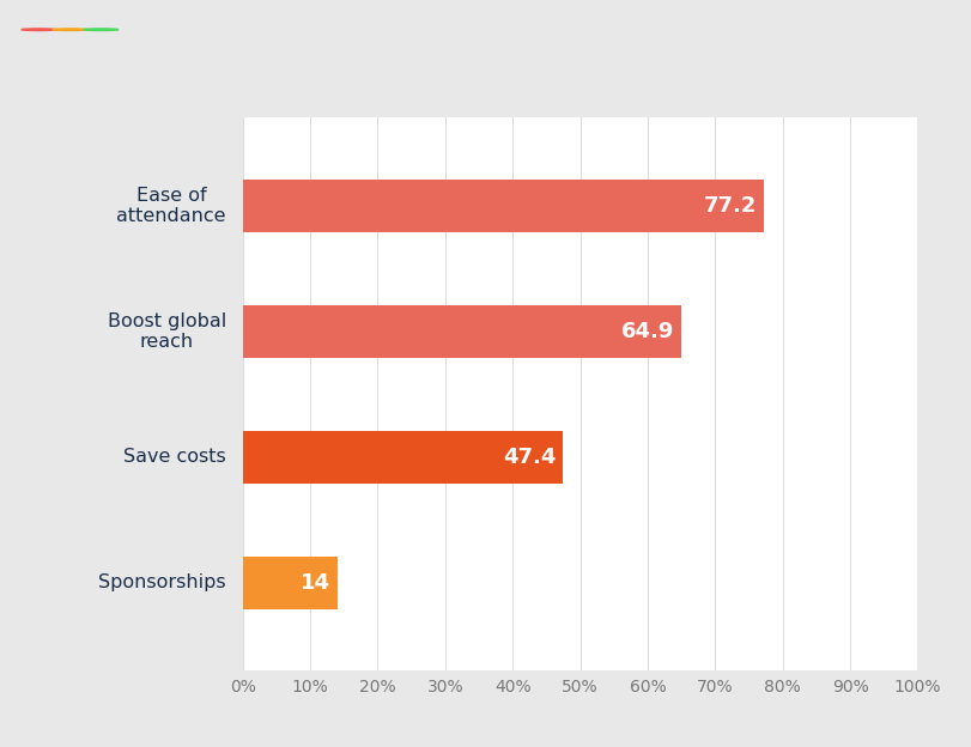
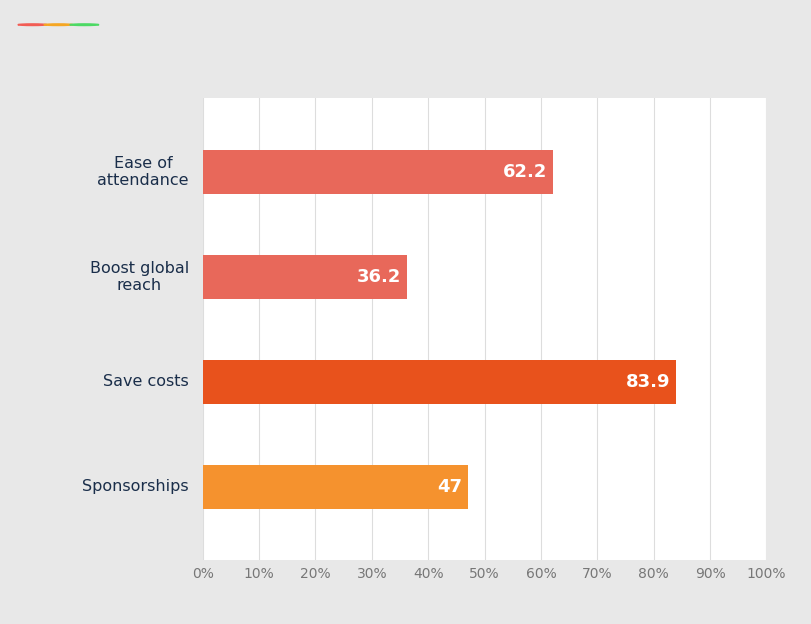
Ease of attendance: 77.2 -> 62.2
Boost global reach: 64.9 -> 36.2
Save costs: 47.4 -> 83.9
Sponsorships: 14 -> 47
